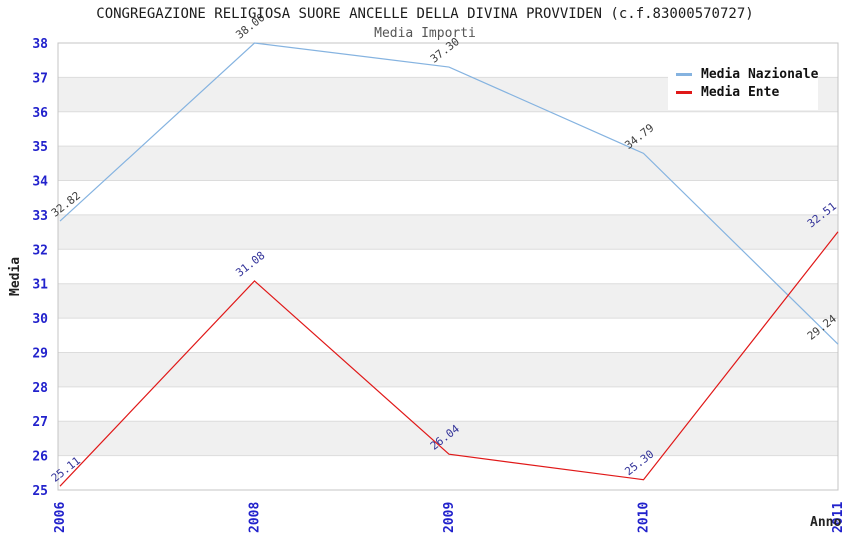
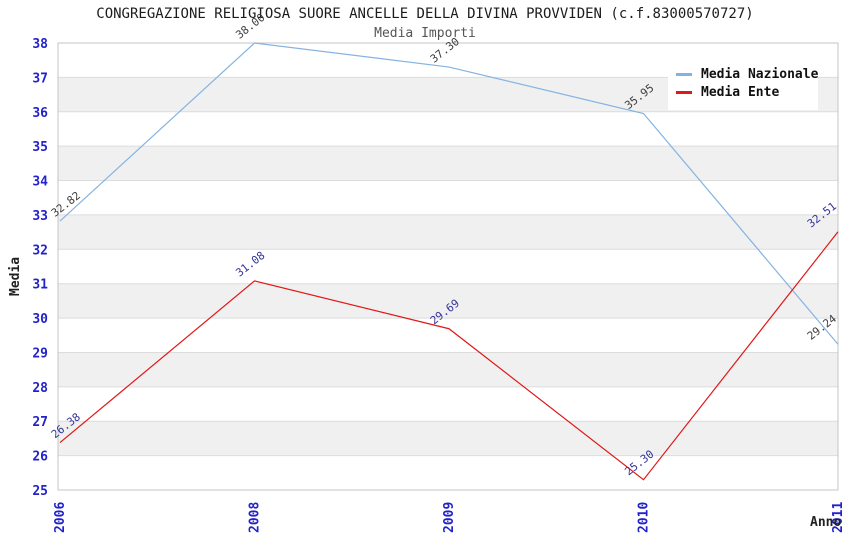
Media Ente/2006: 25.11 -> 26.38
Media Ente/2009: 26.04 -> 29.69
Media Nazionale/2010: 34.79 -> 35.95
